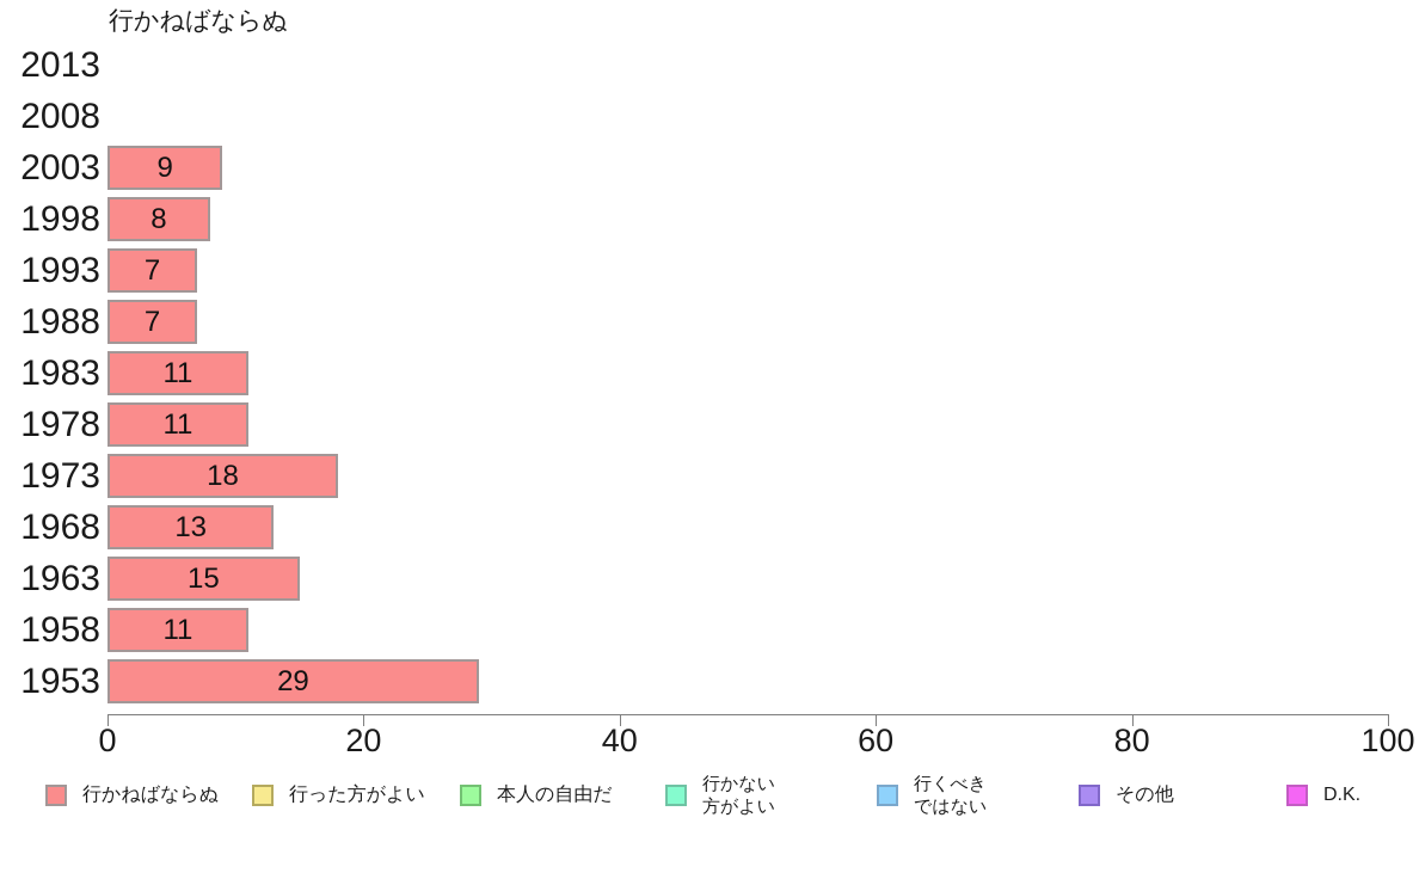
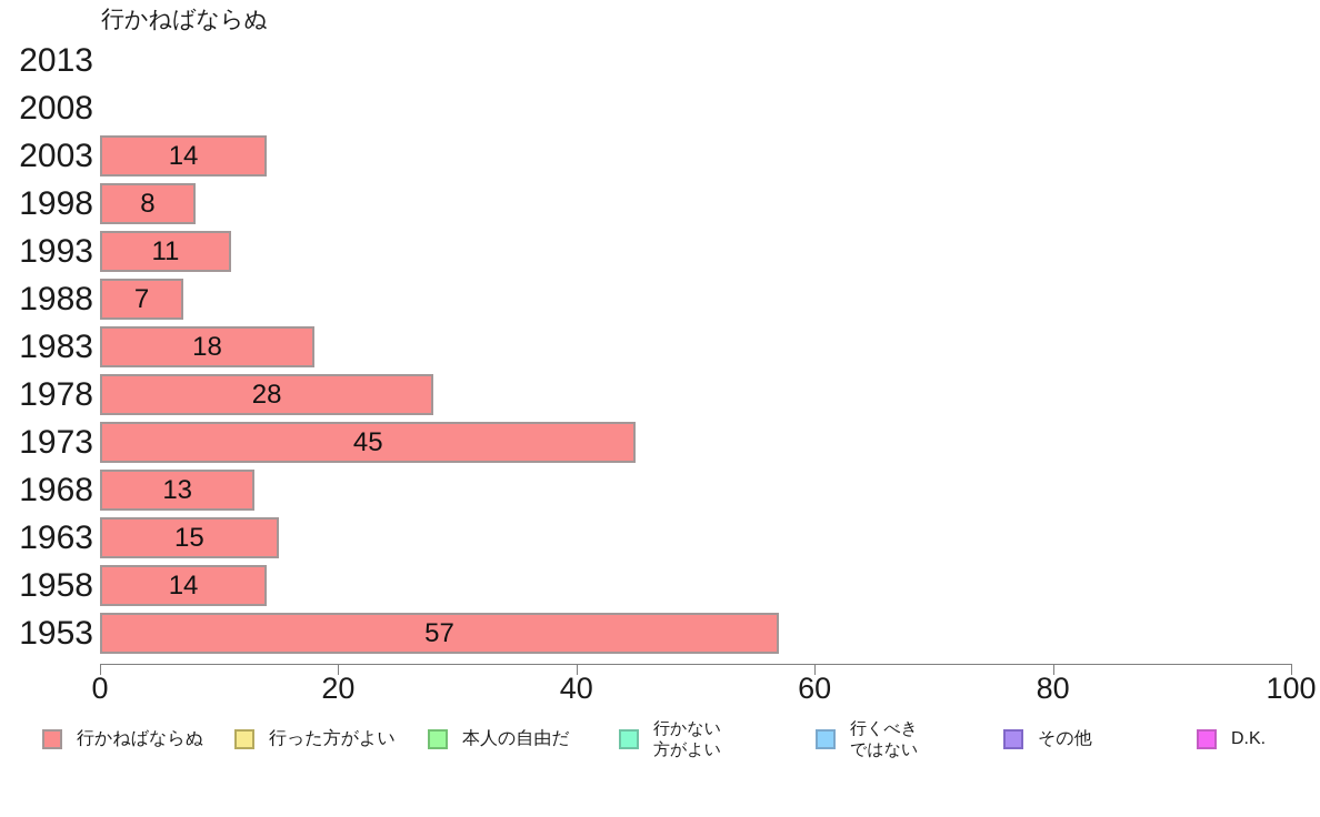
2003: 9 -> 14
1993: 7 -> 11
1983: 11 -> 18
1978: 11 -> 28
1973: 18 -> 45
1958: 11 -> 14
1953: 29 -> 57
